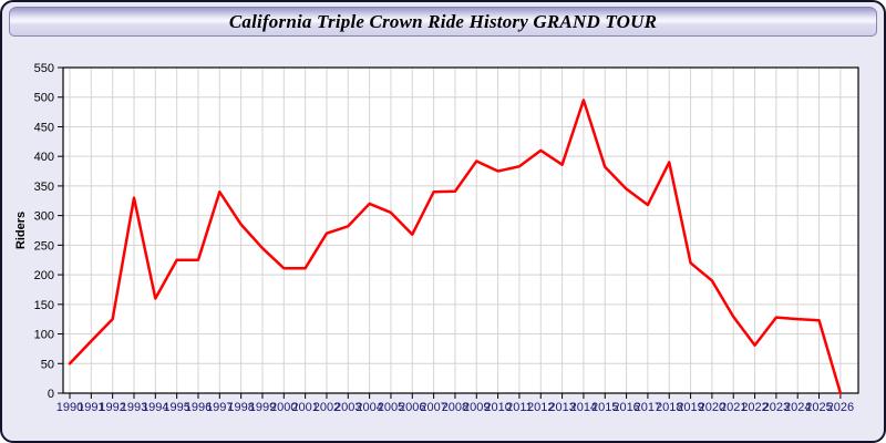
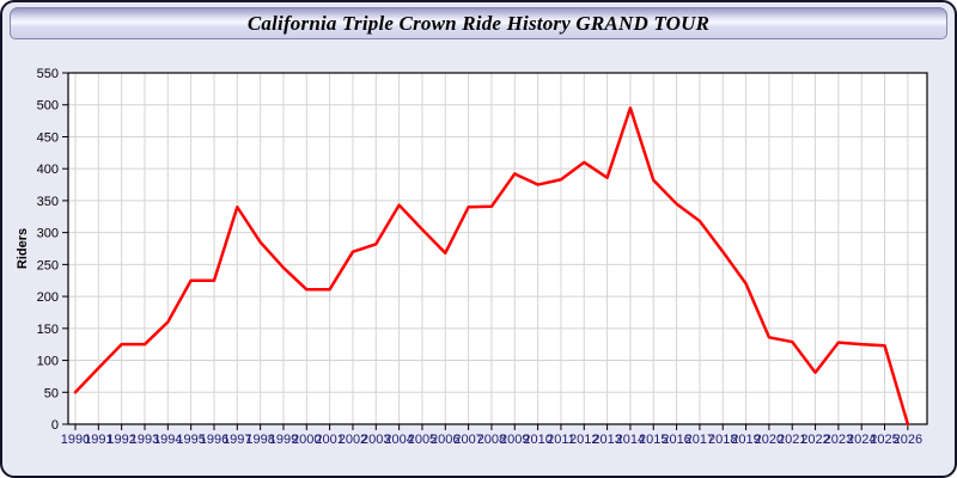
1993: 330 -> 120
2004: 320 -> 340
2018: 390 -> 270
2020: 190 -> 140
